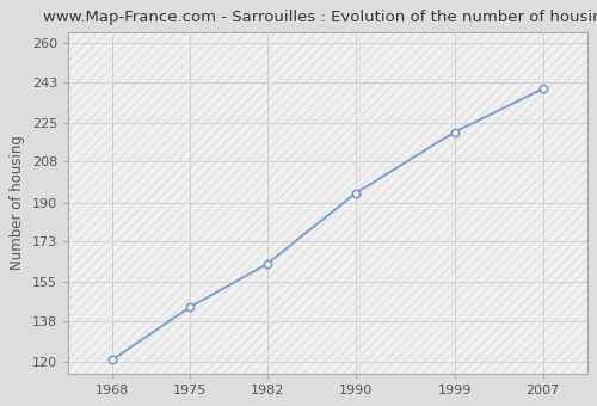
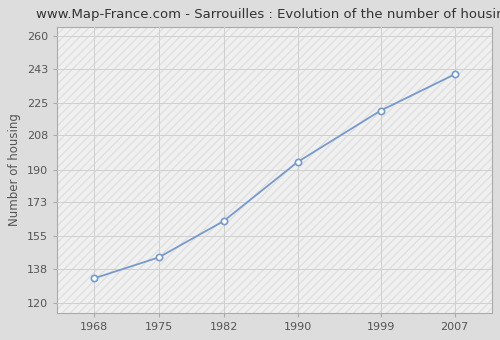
1968: 121 -> 133
